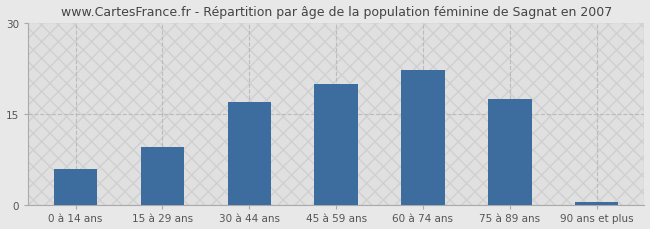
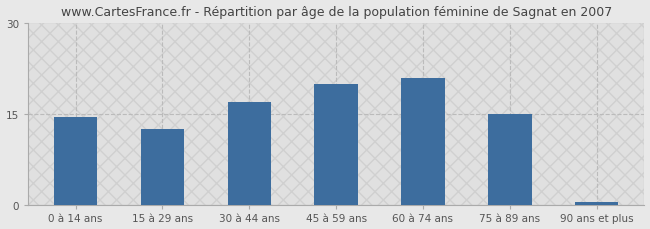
0 à 14 ans: 6.0 -> 14.5
15 à 29 ans: 9.6 -> 12.5
60 à 74 ans: 22.2 -> 21.0
75 à 89 ans: 17.4 -> 15.0
